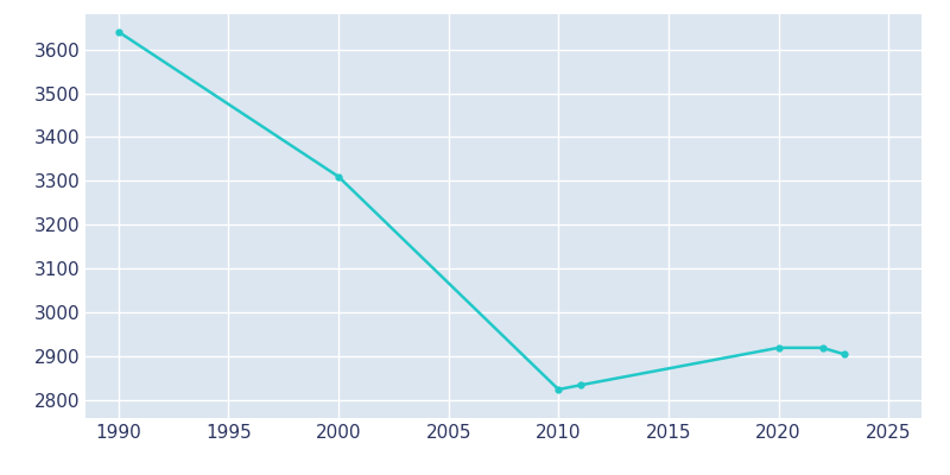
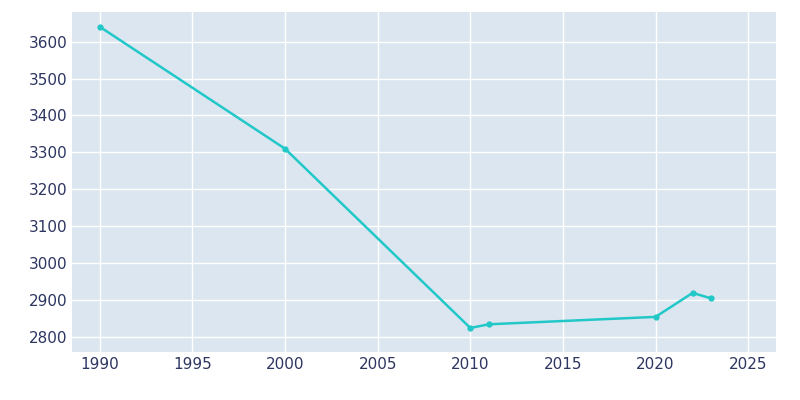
2020: 2920 -> 2855
